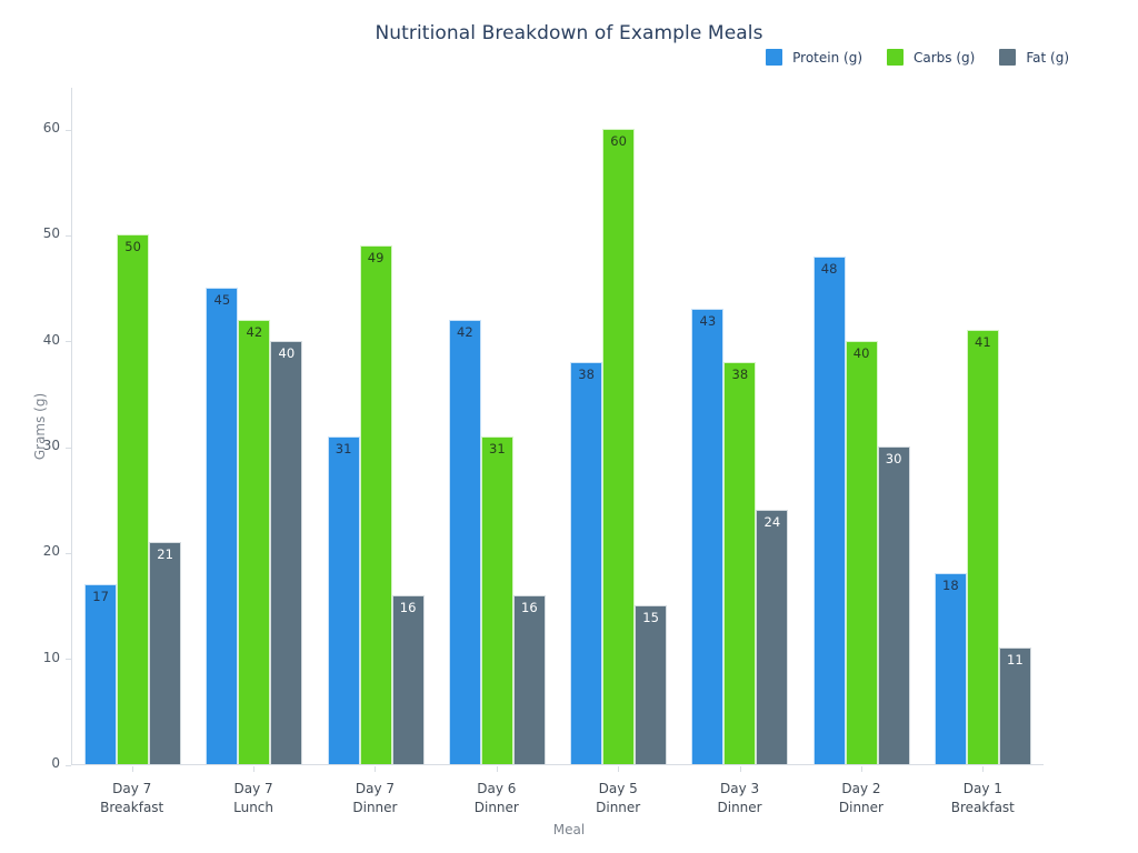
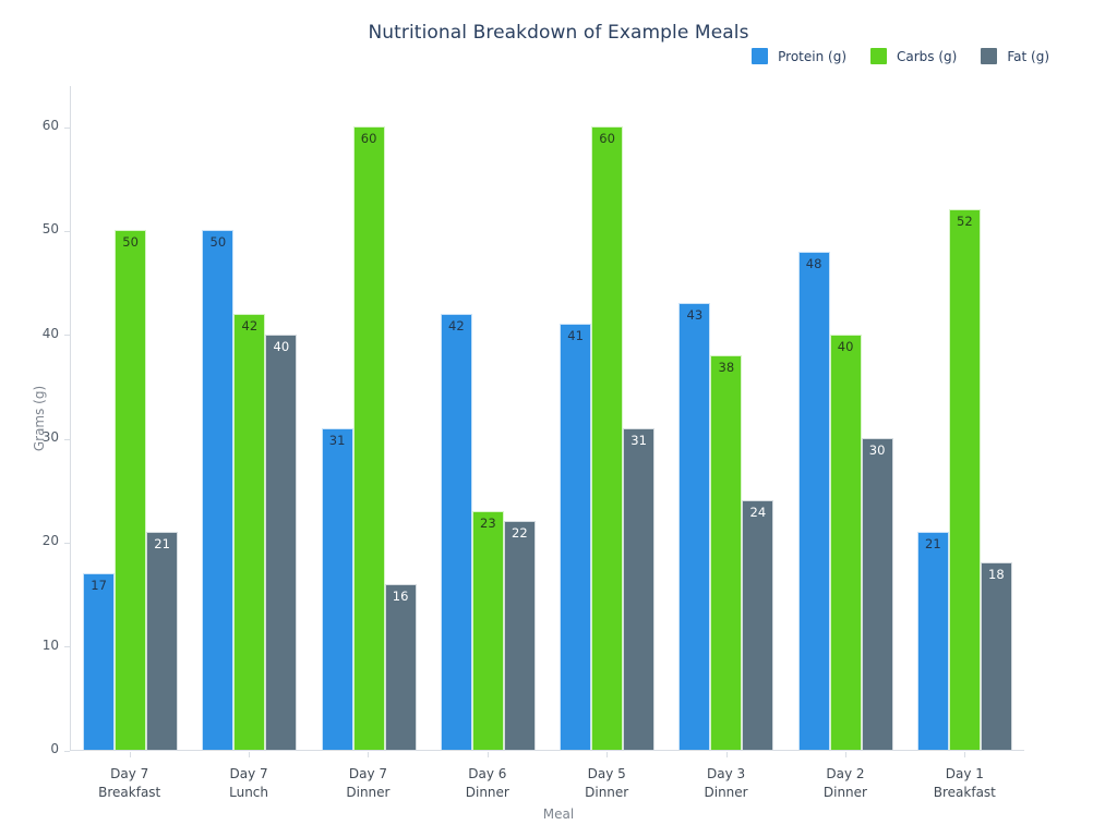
Protein (g)/Day 7 Lunch: 45 -> 50
Carbs (g)/Day 7 Dinner: 49 -> 60
Carbs (g)/Day 6 Dinner: 31 -> 23
Fat (g)/Day 6 Dinner: 16 -> 22
Protein (g)/Day 5 Dinner: 38 -> 41
Fat (g)/Day 5 Dinner: 15 -> 31
Protein (g)/Day 1 Breakfast: 18 -> 21
Carbs (g)/Day 1 Breakfast: 41 -> 52
Fat (g)/Day 1 Breakfast: 11 -> 18
